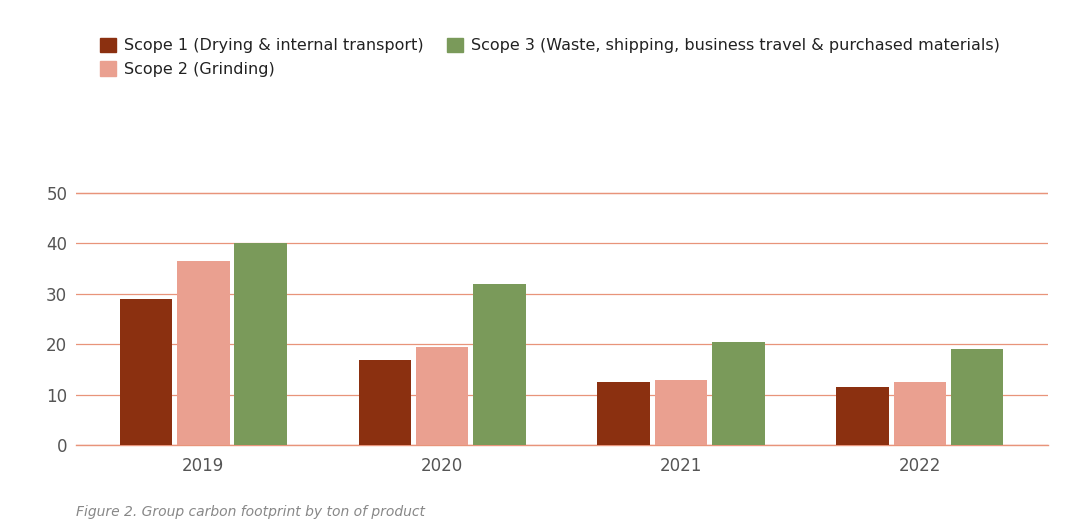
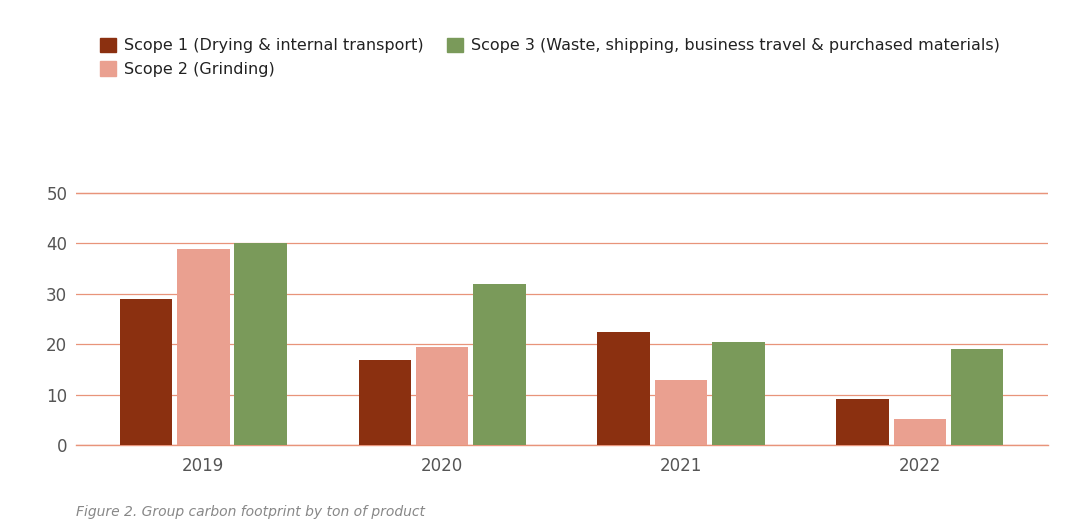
Scope 2 (Grinding)/2019: 36.5 -> 38.8
Scope 1 (Drying & internal transport)/2021: 12.5 -> 22.4
Scope 1 (Drying & internal transport)/2022: 11.5 -> 9.2
Scope 2 (Grinding)/2022: 12.5 -> 5.2
